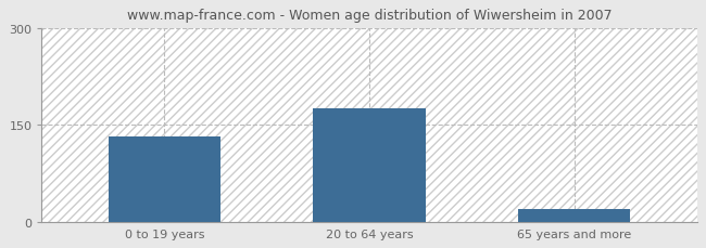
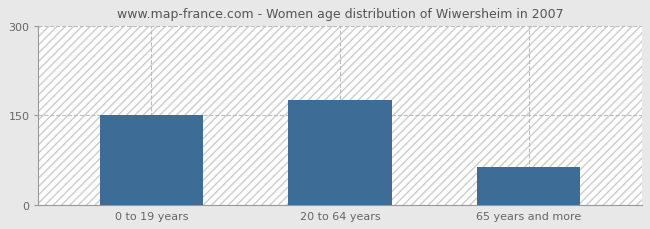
0 to 19 years: 133 -> 150
65 years and more: 20 -> 64
